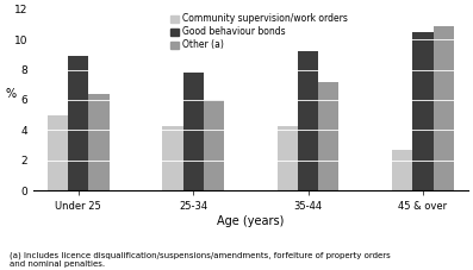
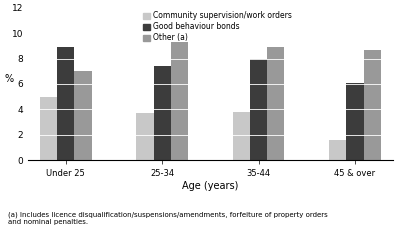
Other (a)/Under 25: 6.4 -> 7.0
Community supervision/work orders/25-34: 4.3 -> 3.7
Good behaviour bonds/25-34: 7.8 -> 7.4
Other (a)/25-34: 6.0 -> 9.3
Community supervision/work orders/35-44: 4.3 -> 3.8
Good behaviour bonds/35-44: 9.2 -> 8.0
Other (a)/35-44: 7.2 -> 8.9
Community supervision/work orders/45 & over: 2.7 -> 1.6
Good behaviour bonds/45 & over: 10.5 -> 6.1
Other (a)/45 & over: 10.9 -> 8.7
